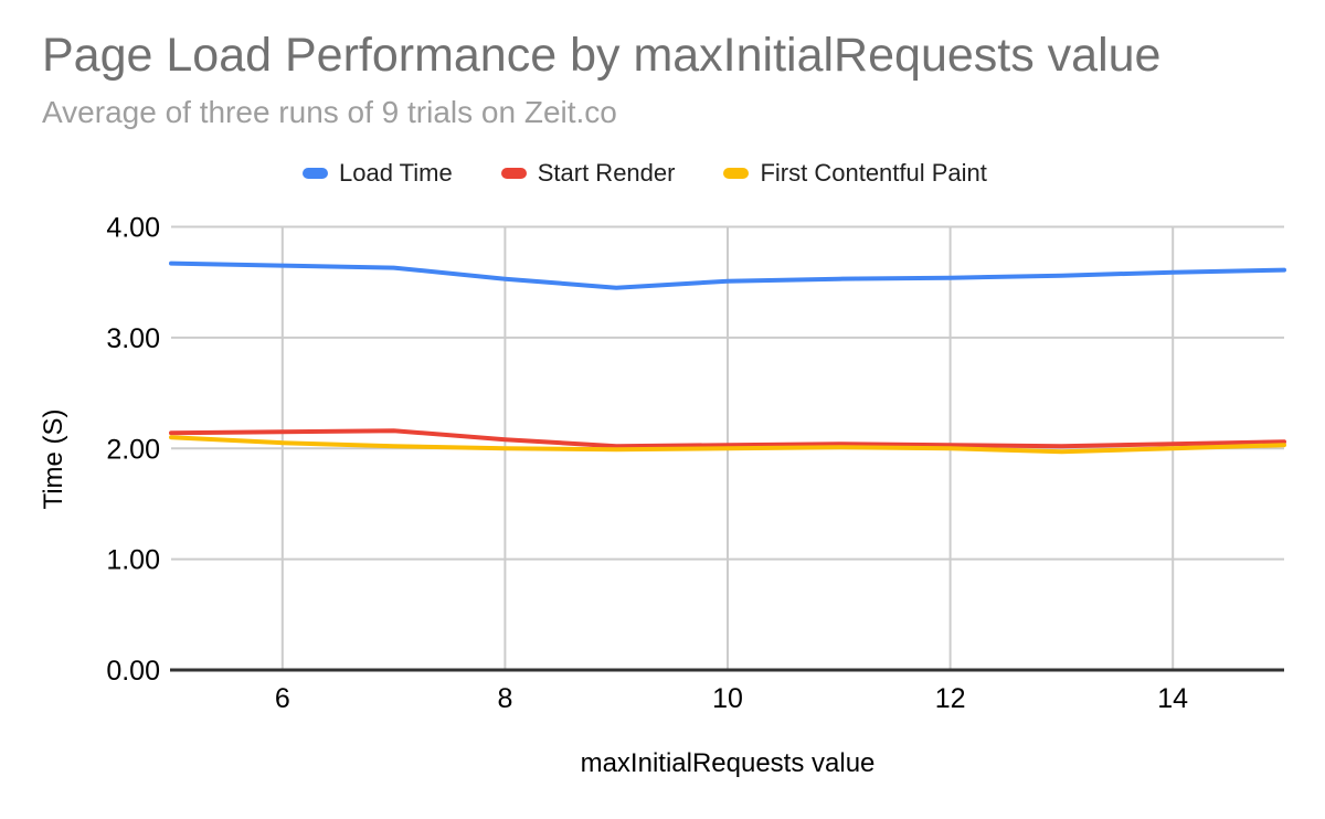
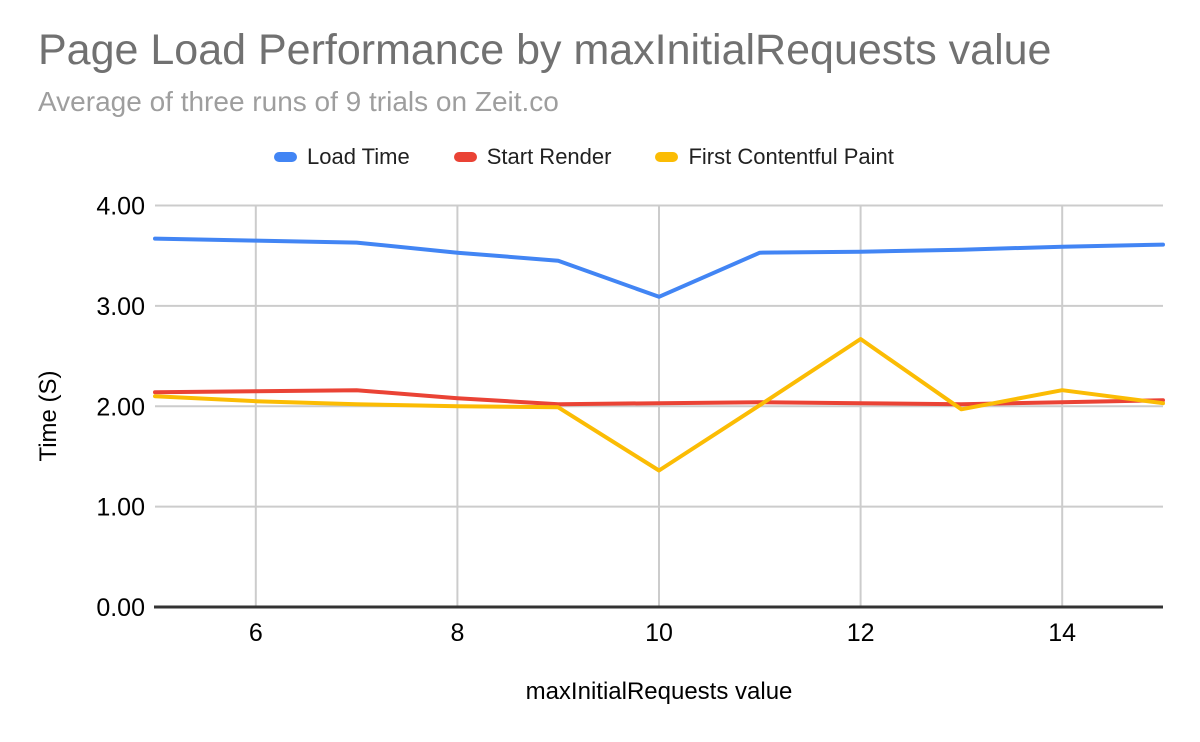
Load Time/10: 3.51 -> 3.09
First Contentful Paint/10: 2.00 -> 1.36
First Contentful Paint/12: 2.00 -> 2.67
First Contentful Paint/14: 2.00 -> 2.16
